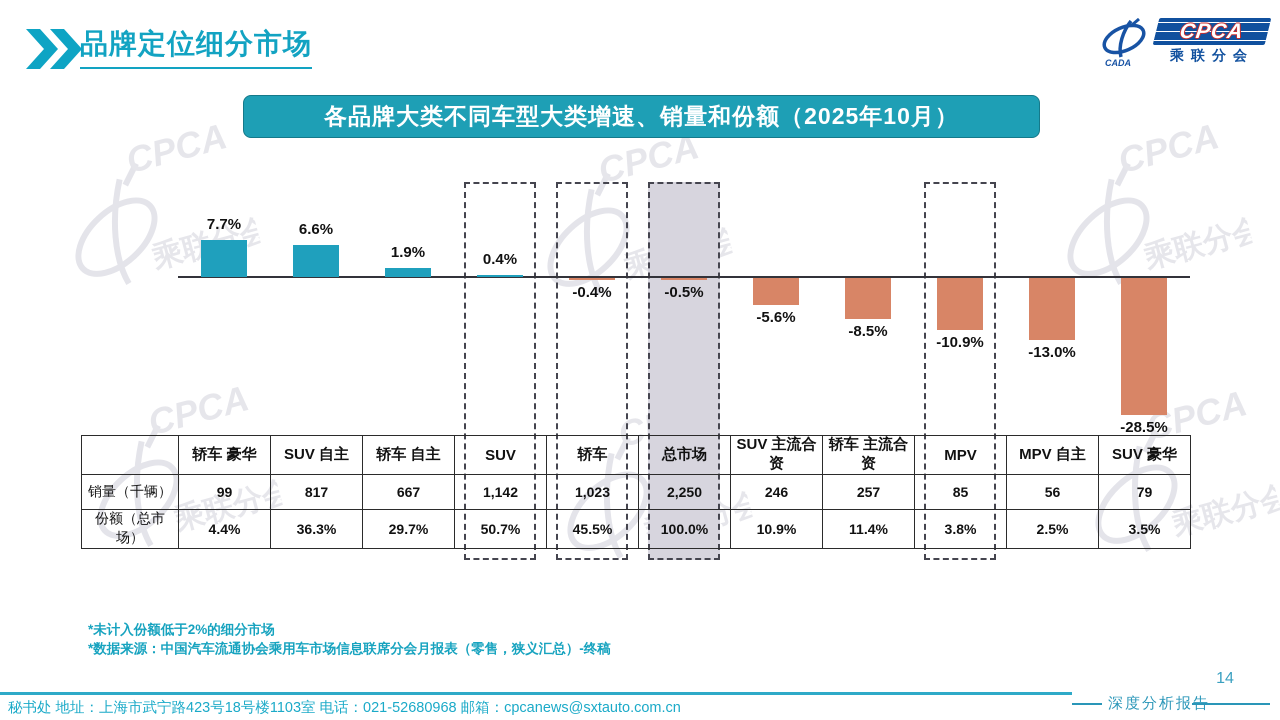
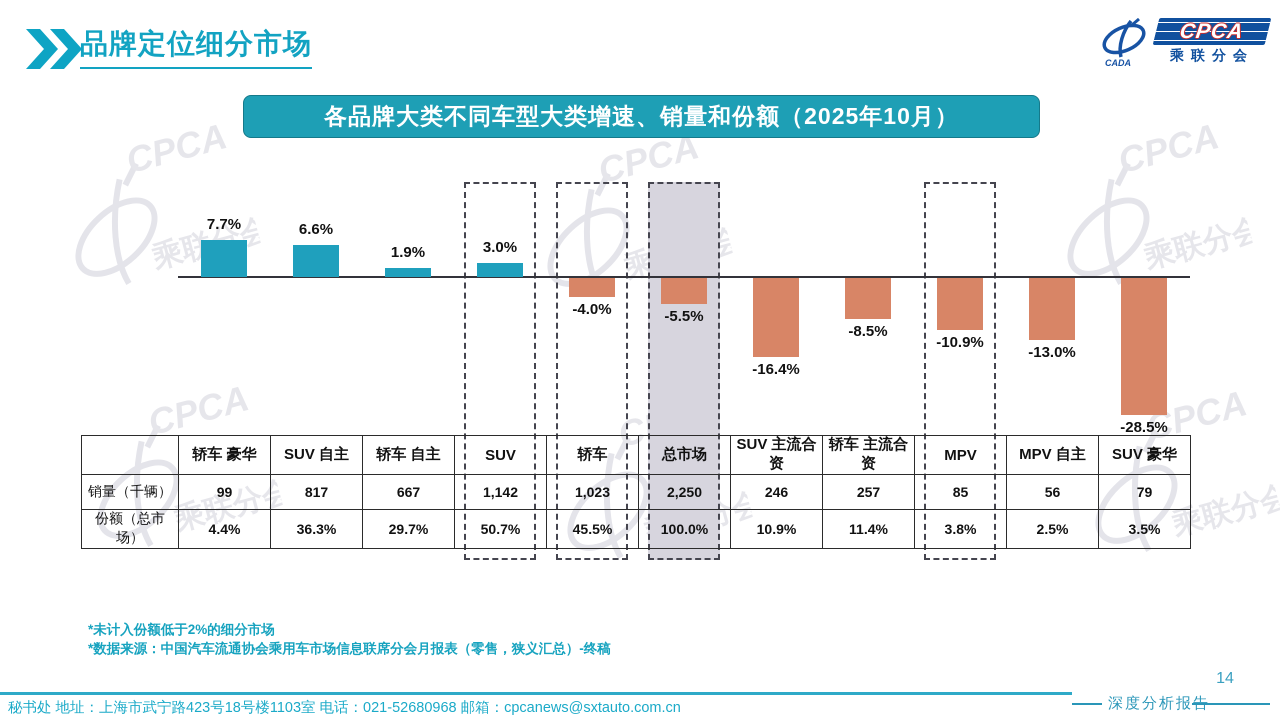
SUV: 0.4% -> 3.0%
轿车: -0.4% -> -4.0%
总市场: -0.5% -> -5.5%
SUV 主流合资: -5.6% -> -16.4%
